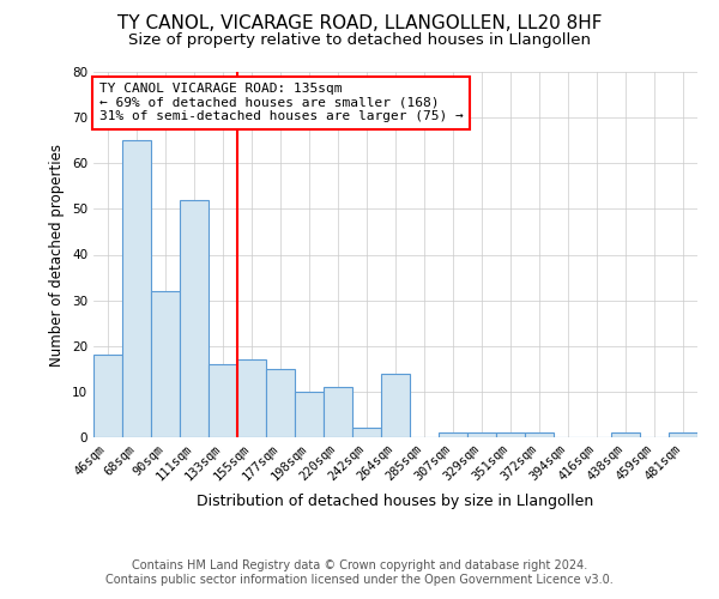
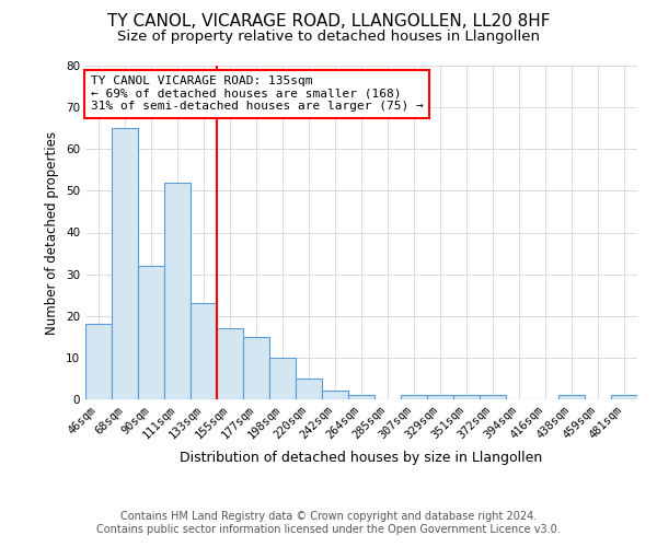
133sqm: 16 -> 23
220sqm: 11 -> 5
264sqm: 14 -> 1
